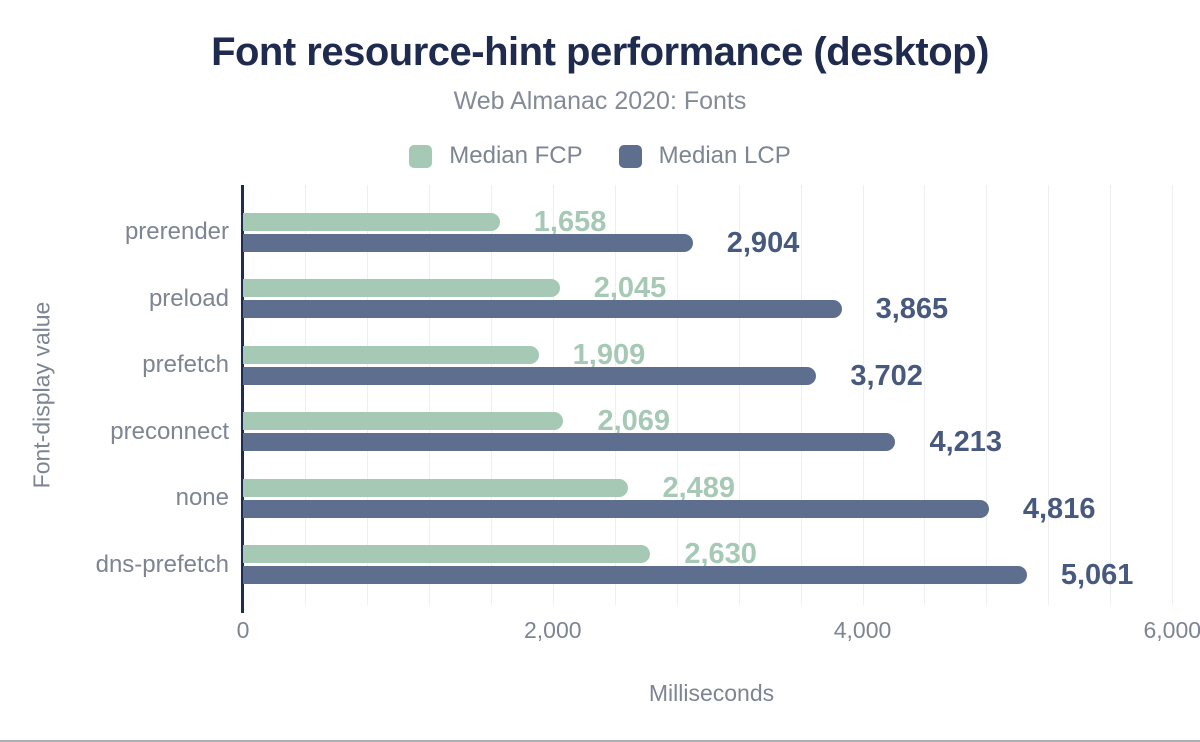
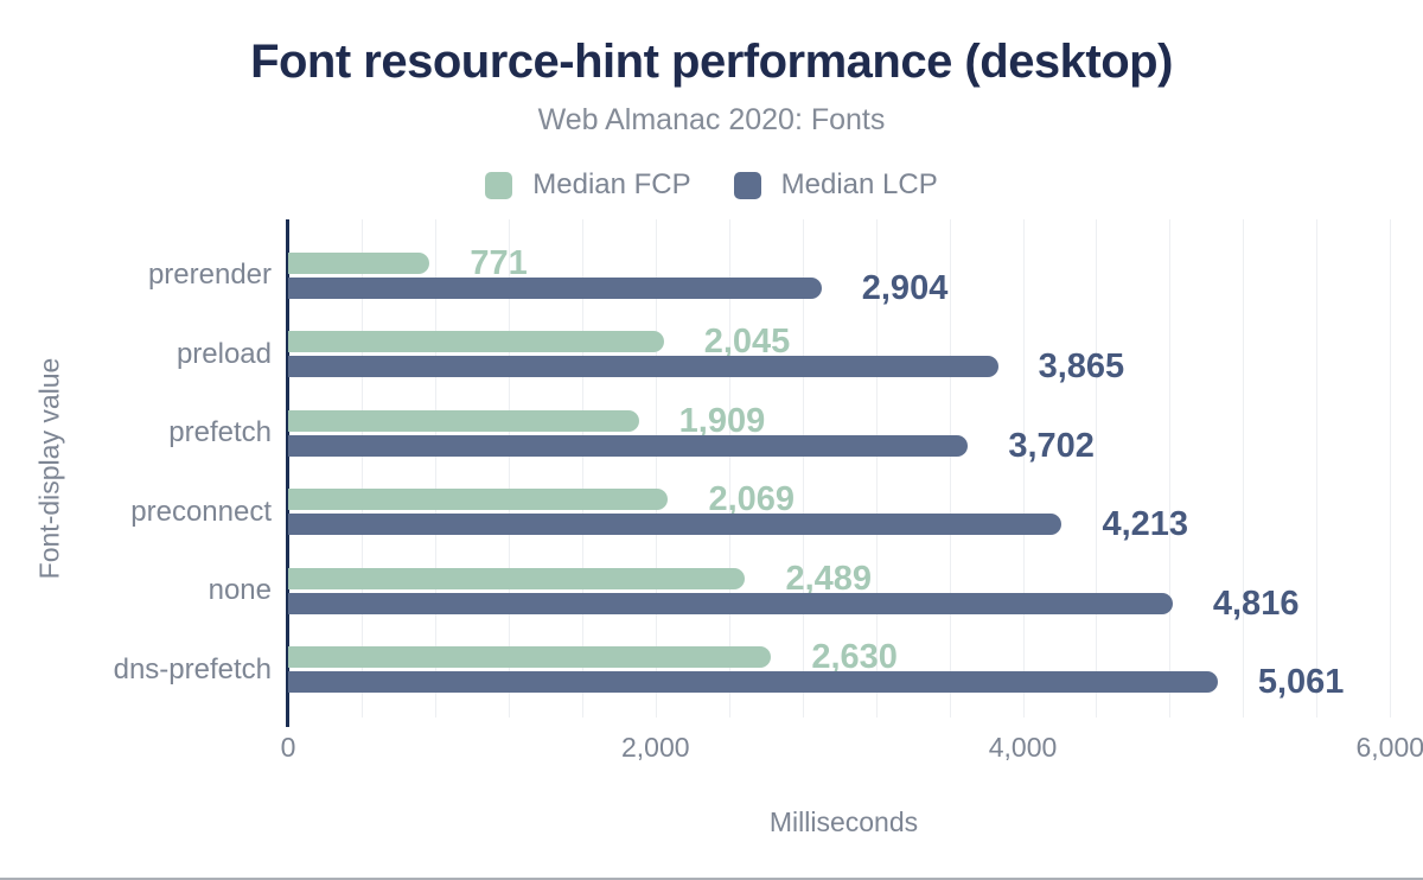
Median FCP/prerender: 1,658 -> 771
